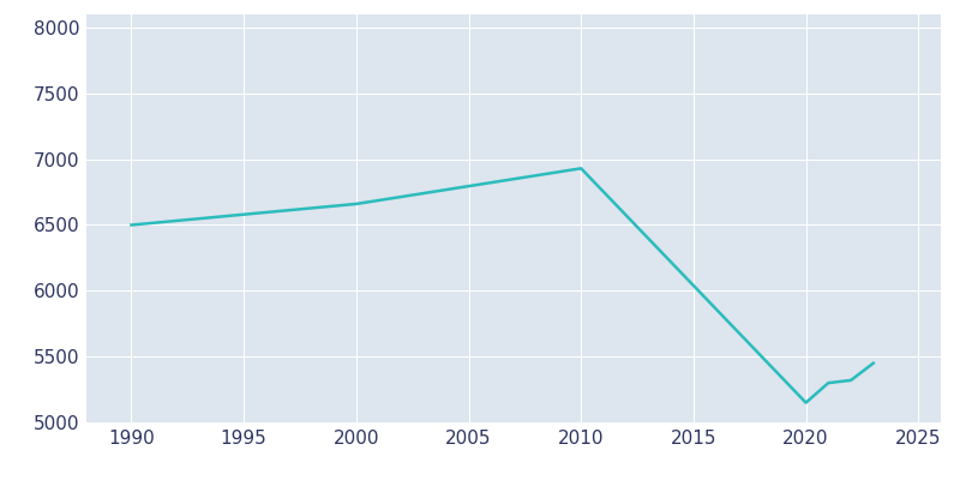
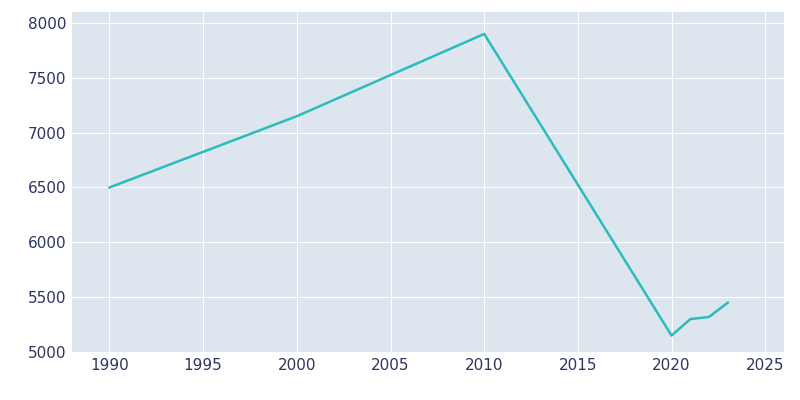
2000: 6660 -> 7150
2010: 6930 -> 7900
